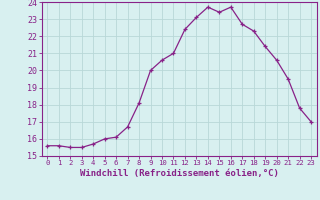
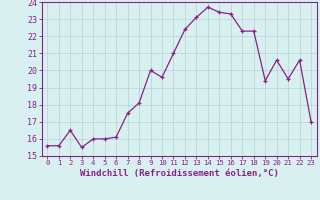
2: 15.5 -> 16.5
4: 15.7 -> 16.0
7: 16.7 -> 17.5
10: 20.6 -> 19.6
16: 23.7 -> 23.3
17: 22.7 -> 22.3
19: 21.4 -> 19.4
22: 17.8 -> 20.6
